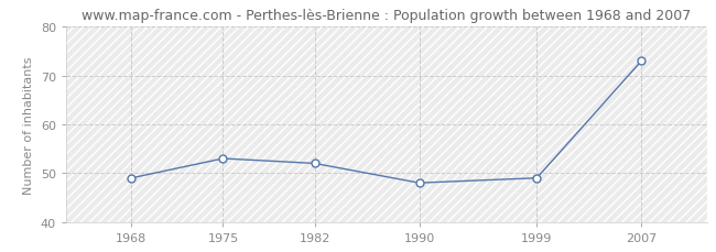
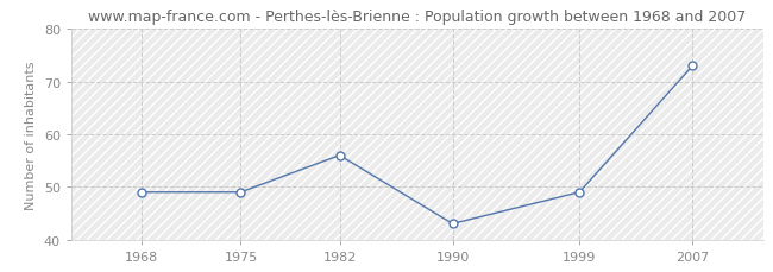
1975: 53 -> 49
1982: 52 -> 56
1990: 48 -> 43
